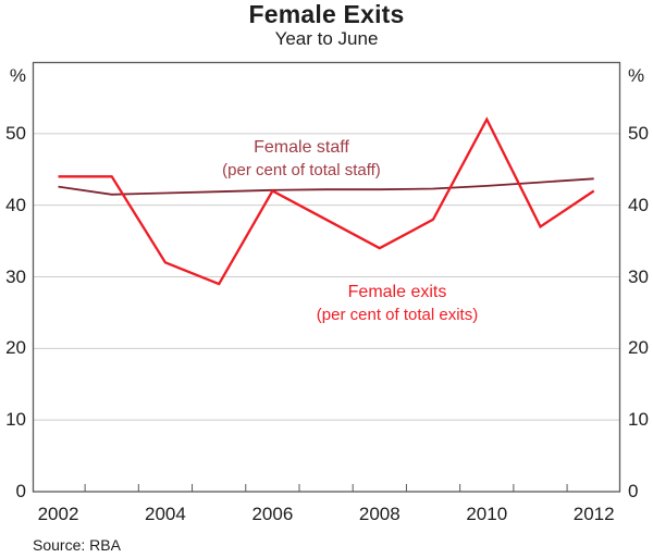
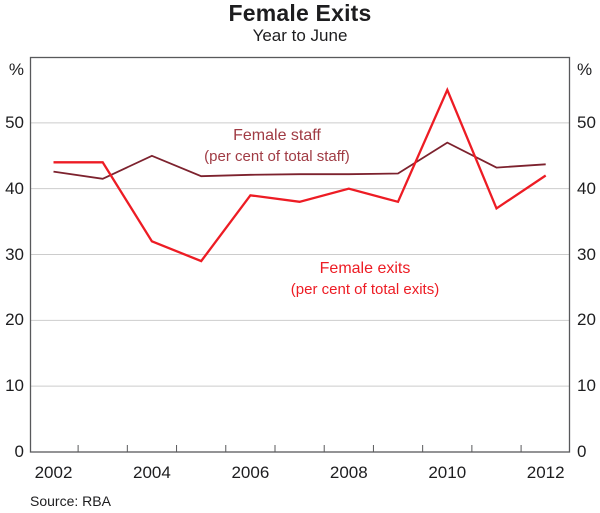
Female staff/2004: 42 -> 45
Female exits/2006: 42 -> 39
Female exits/2008: 34 -> 40
Female staff/2010: 43 -> 47
Female exits/2010: 52 -> 55
